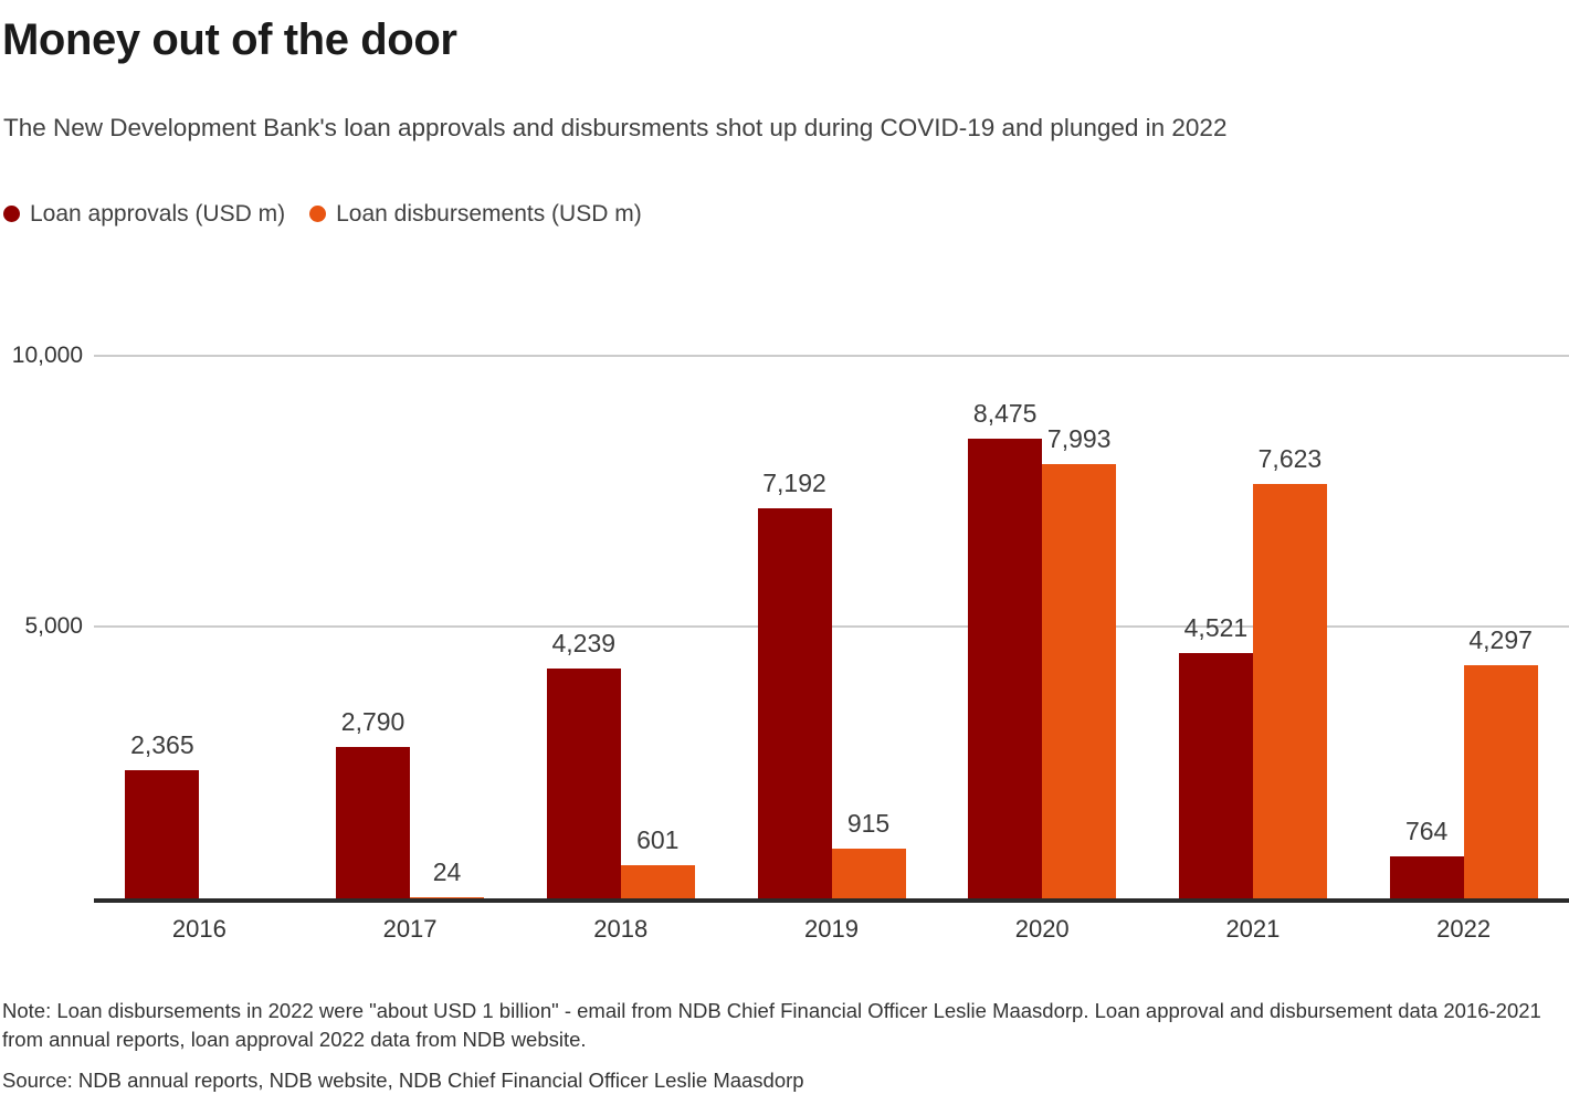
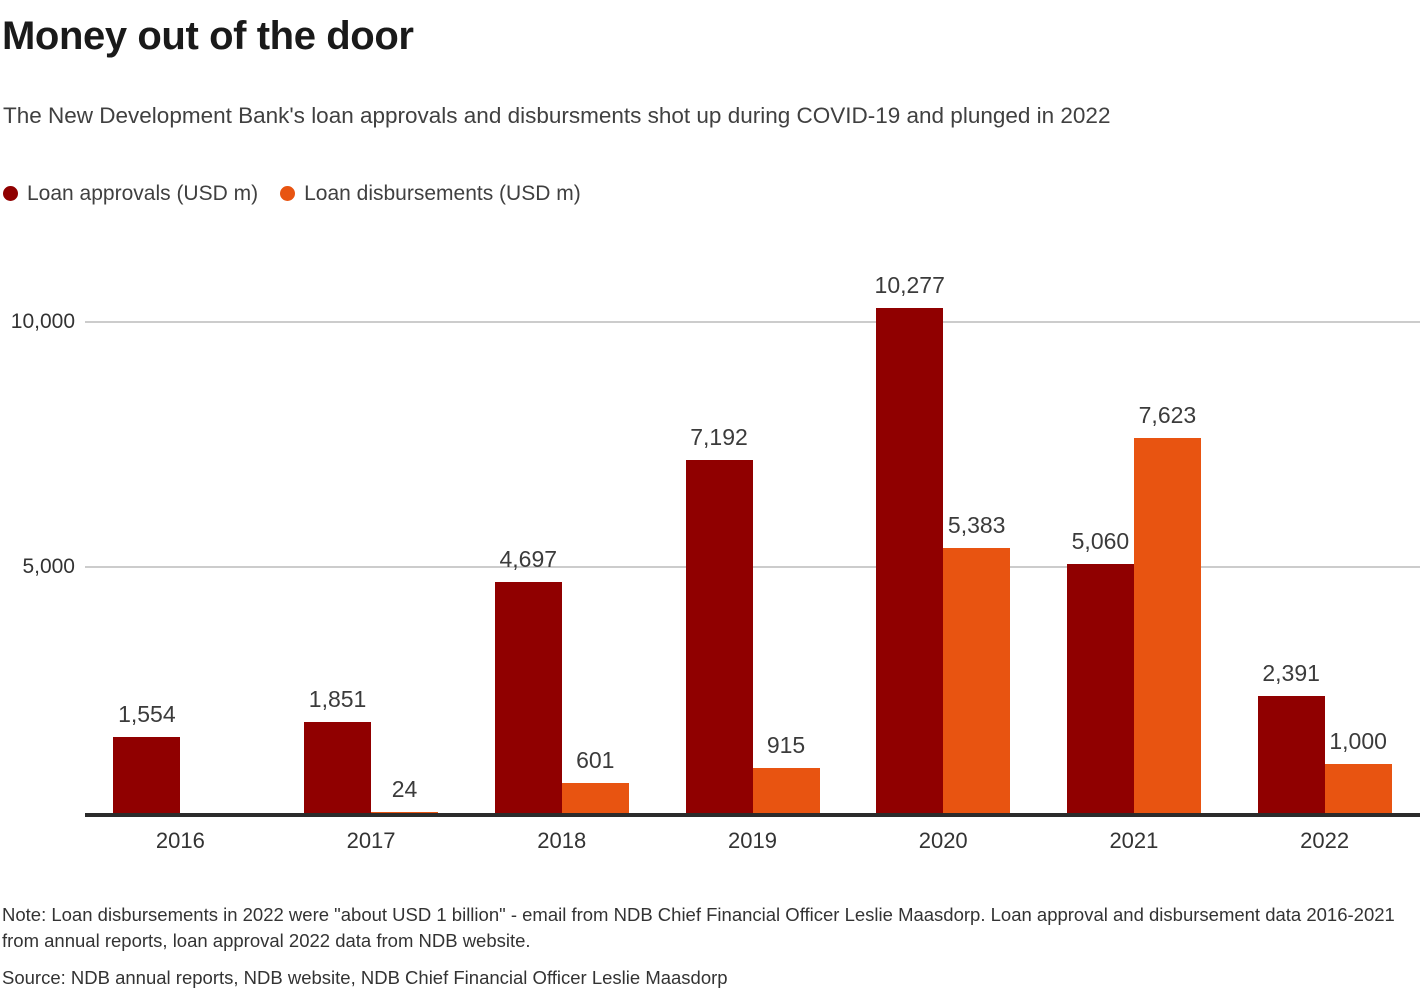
Loan approvals (USD m)/2016: 2,365 -> 1,554
Loan approvals (USD m)/2017: 2,790 -> 1,851
Loan approvals (USD m)/2018: 4,239 -> 4,697
Loan approvals (USD m)/2020: 8,475 -> 10,277
Loan disbursements (USD m)/2020: 7,993 -> 5,383
Loan approvals (USD m)/2021: 4,521 -> 5,060
Loan approvals (USD m)/2022: 764 -> 2,391
Loan disbursements (USD m)/2022: 4,297 -> 1,000
